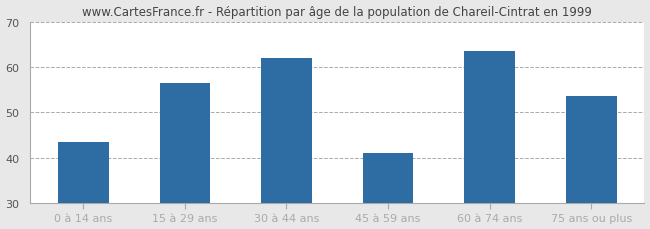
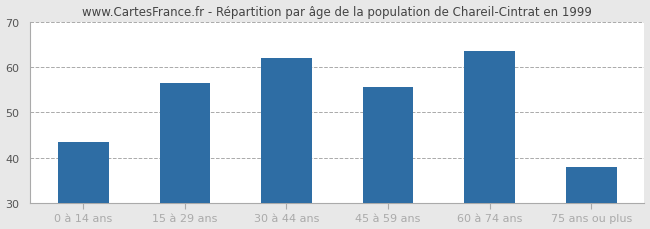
45 à 59 ans: 41.0 -> 55.5
75 ans ou plus: 53.5 -> 38.0
